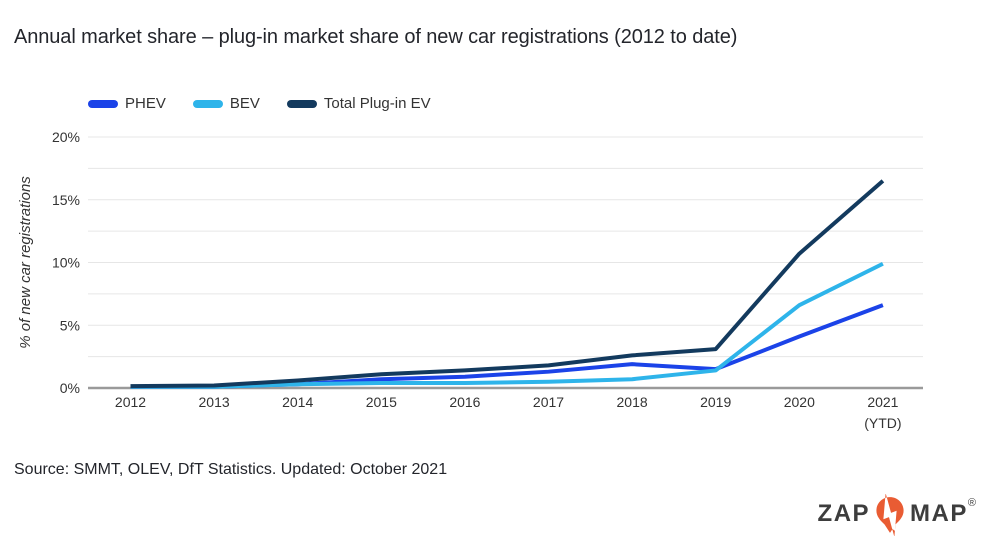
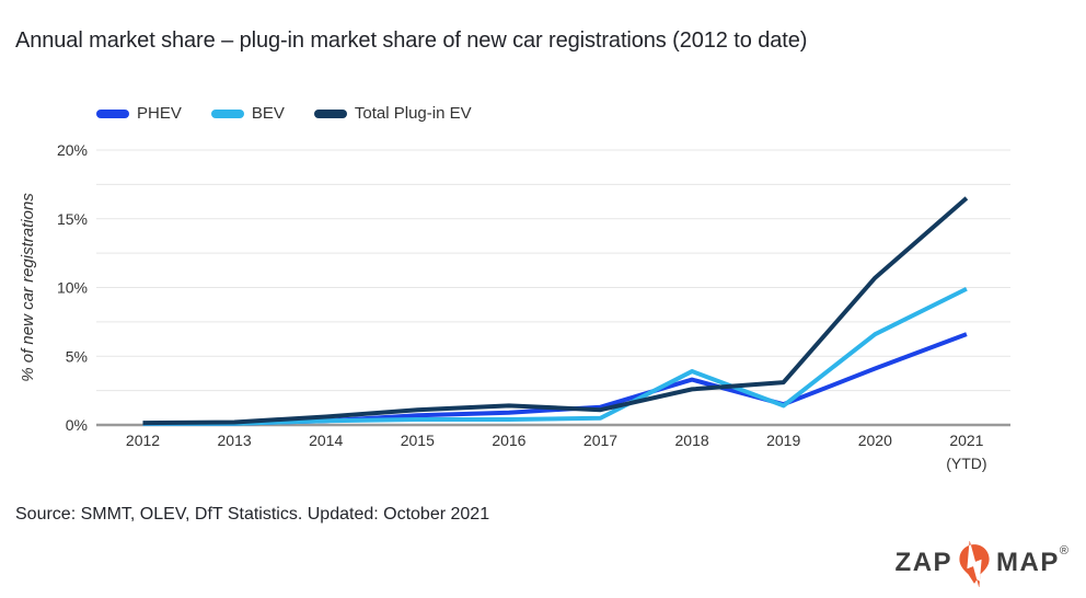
Total Plug-in EV/2017: 1.8% -> 1.1%
PHEV/2018: 1.9% -> 3.3%
BEV/2018: 0.7% -> 3.9%
